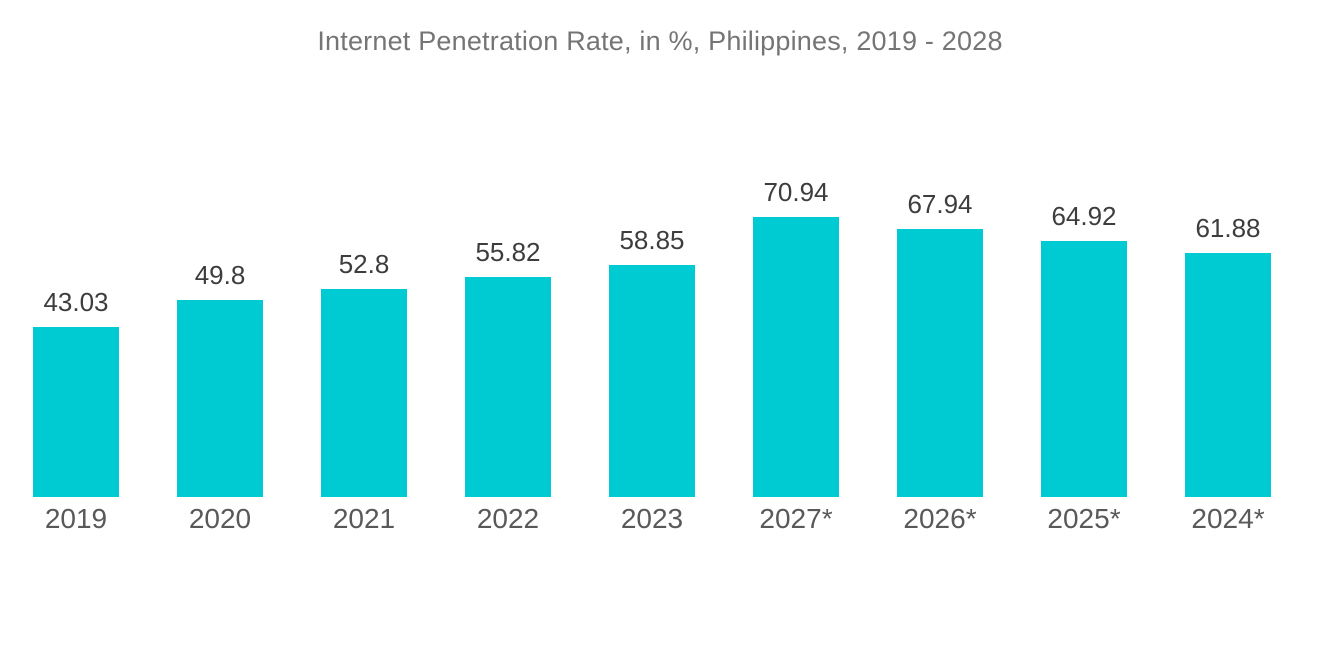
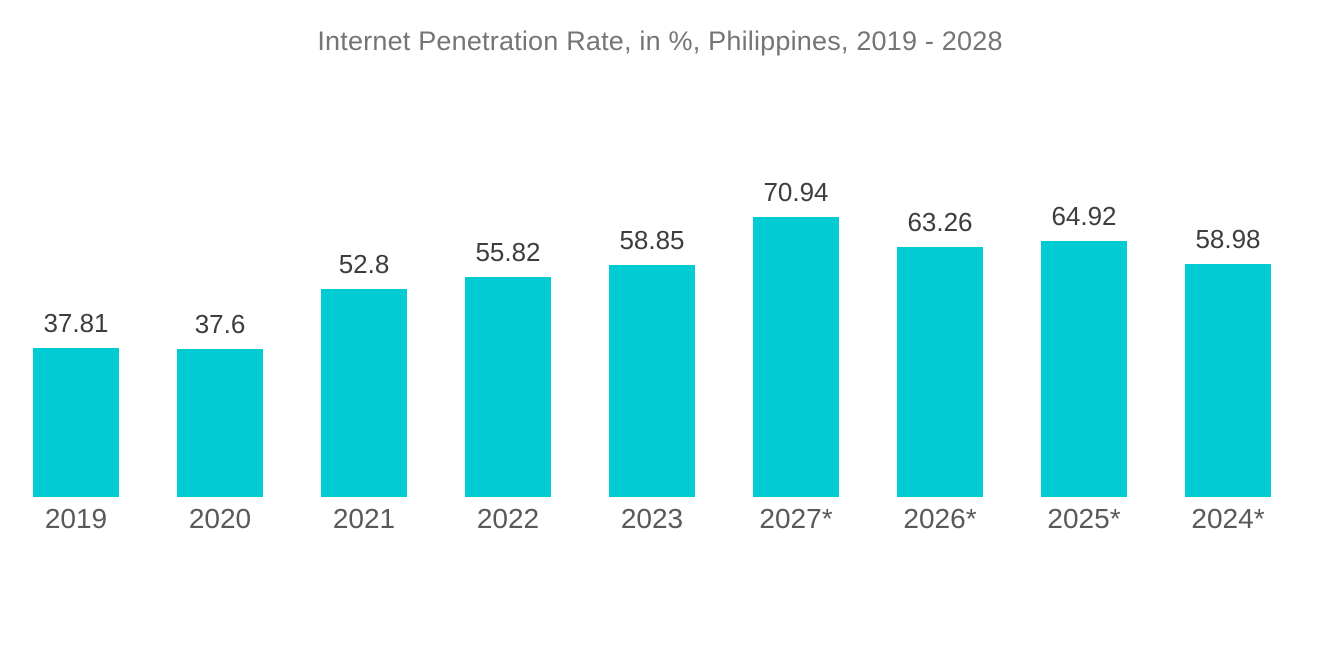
2019: 43.03 -> 37.81
2020: 49.8 -> 37.6
2026*: 67.94 -> 63.26
2024*: 61.88 -> 58.98
